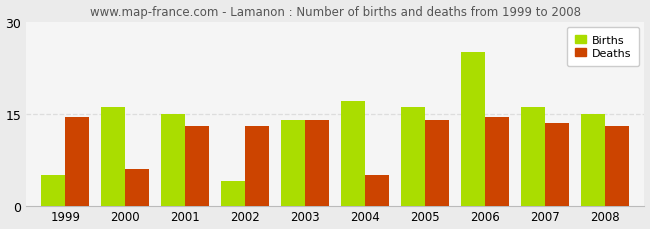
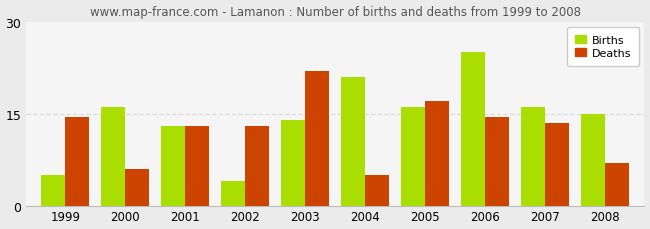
Births/2001: 15 -> 13
Deaths/2003: 14.0 -> 22.0
Births/2004: 17 -> 21
Deaths/2005: 14.0 -> 17.0
Deaths/2008: 13.0 -> 7.0
